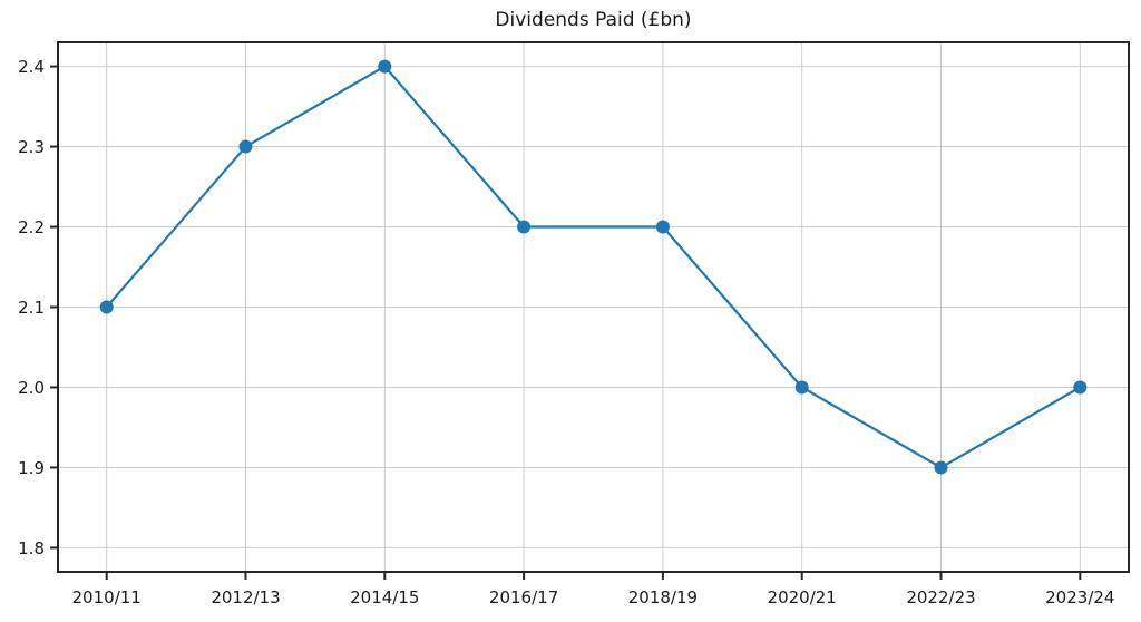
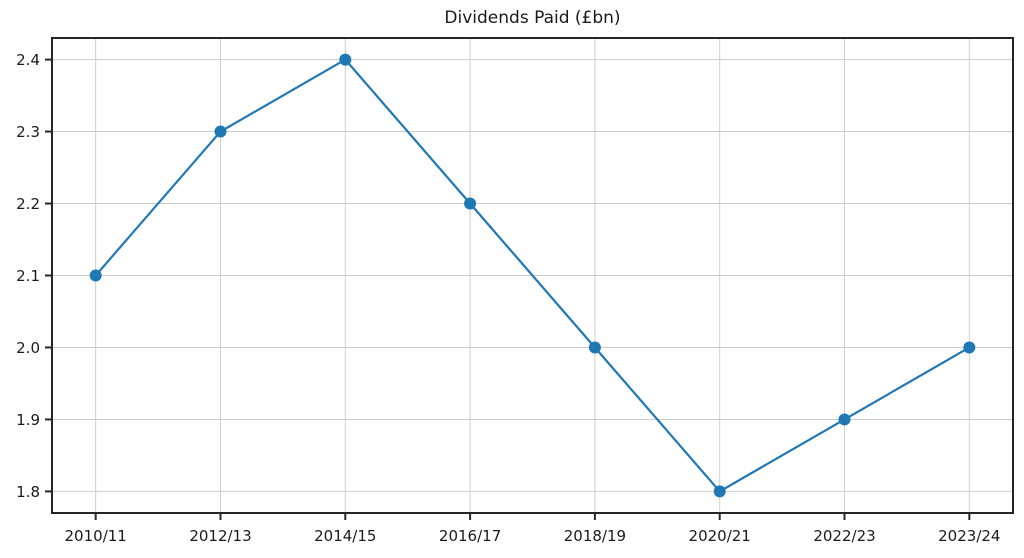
2018/19: 2.2 -> 2.0
2020/21: 2.0 -> 1.8
